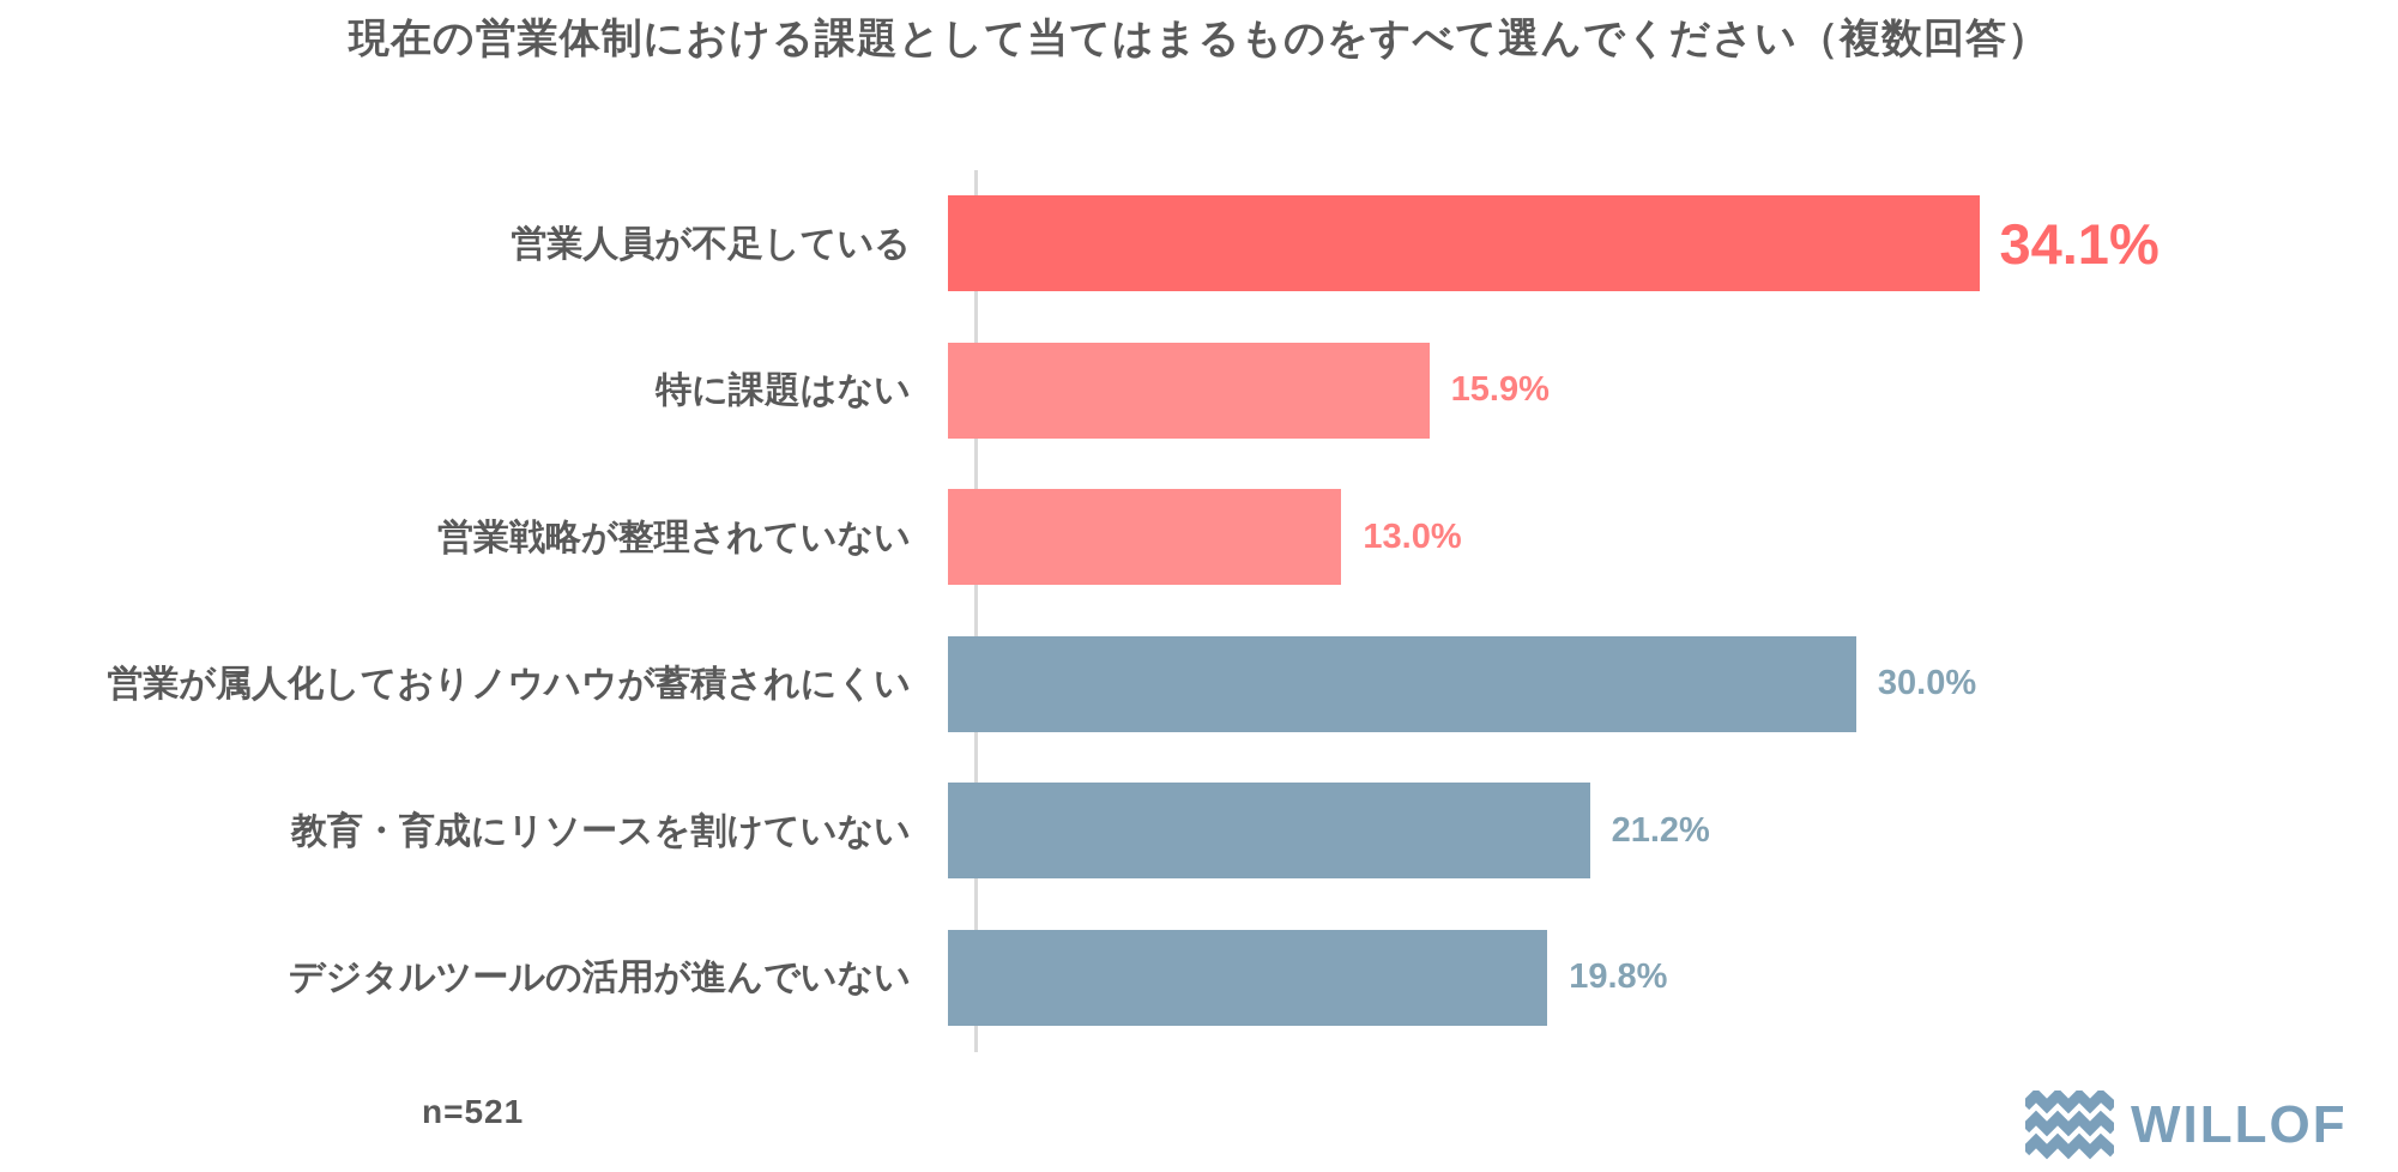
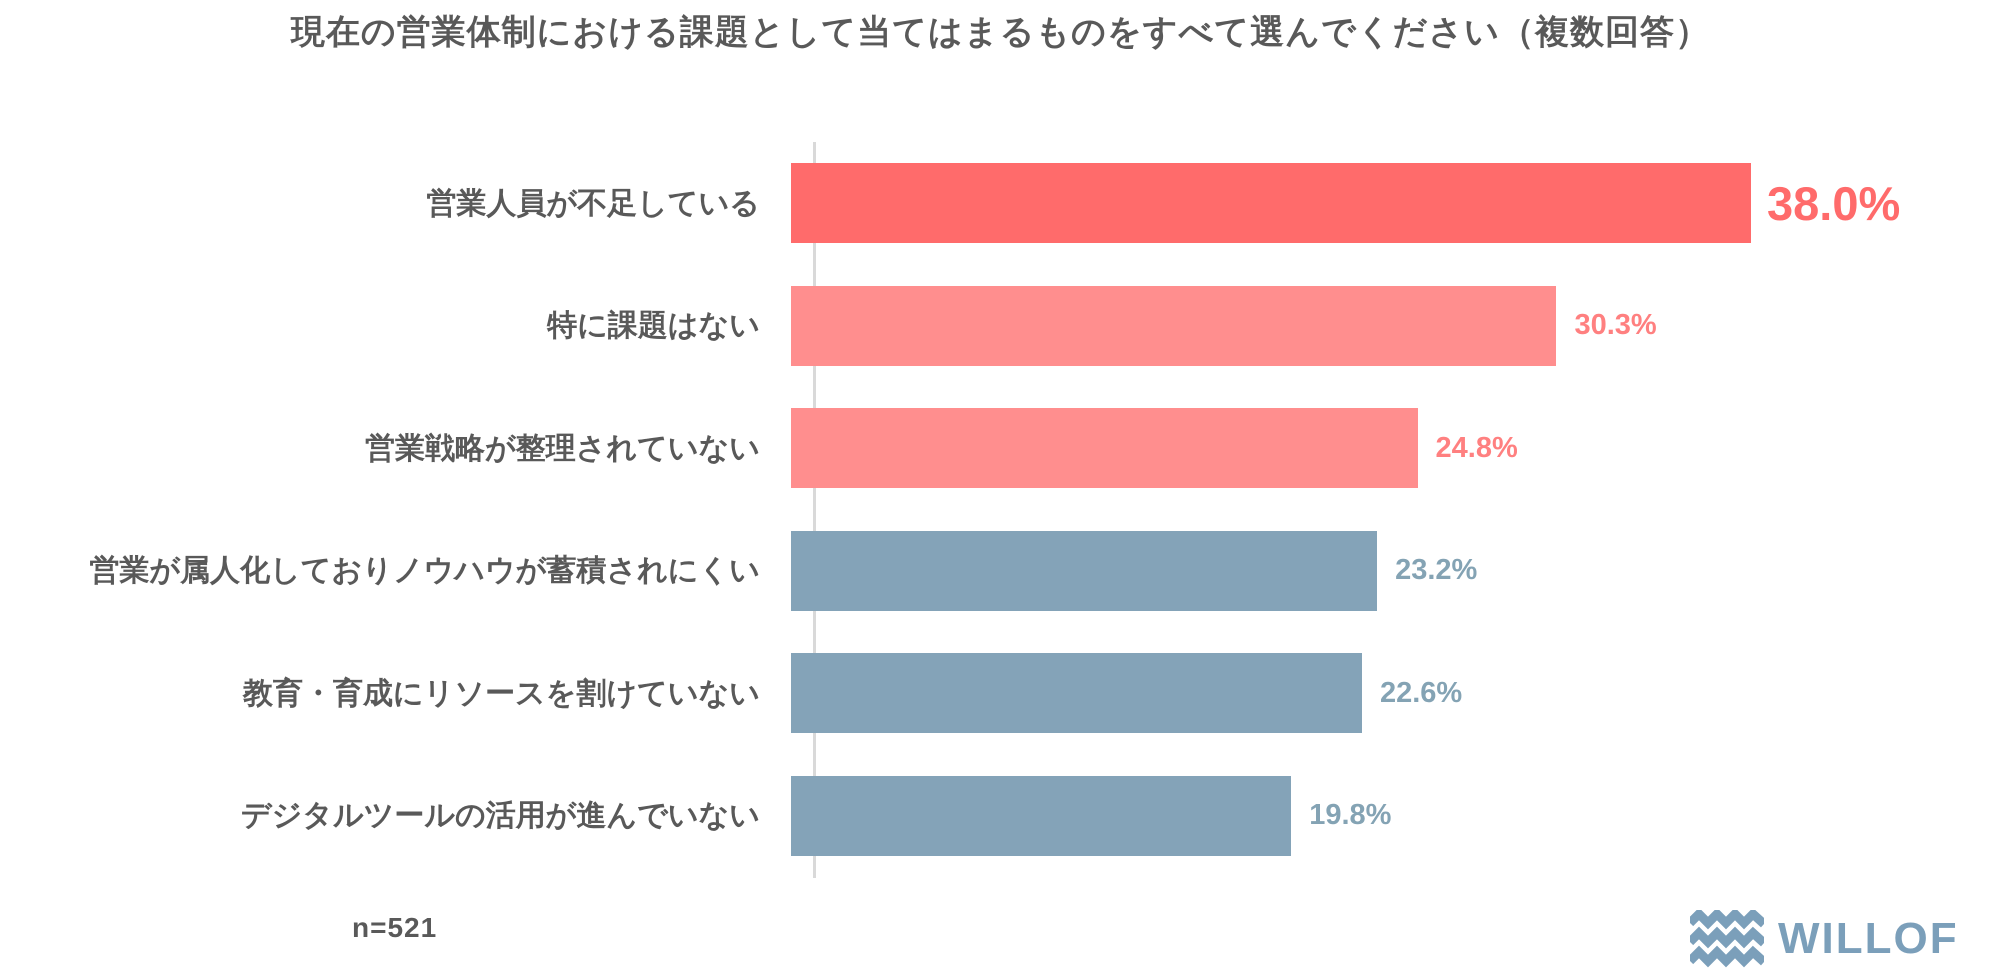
営業人員が不足している: 34.1% -> 38.0%
特に課題はない: 15.9% -> 30.3%
営業戦略が整理されていない: 13.0% -> 24.8%
営業が属人化しておりノウハウが蓄積されにくい: 30.0% -> 23.2%
教育・育成にリソースを割けていない: 21.2% -> 22.6%
